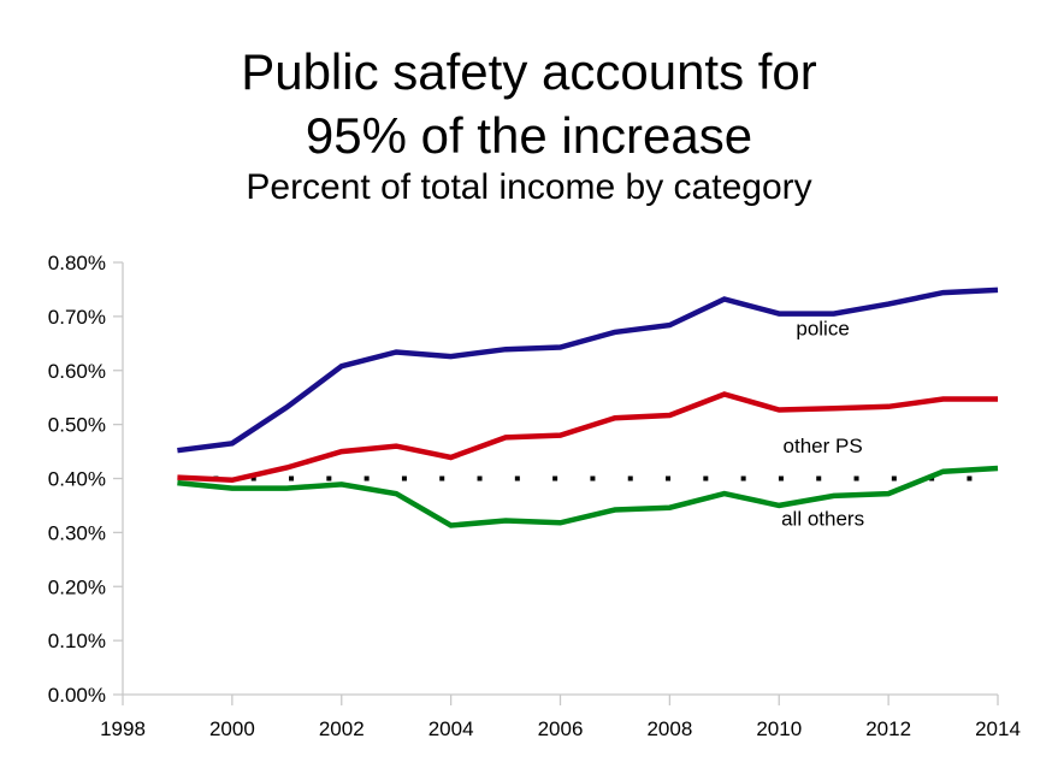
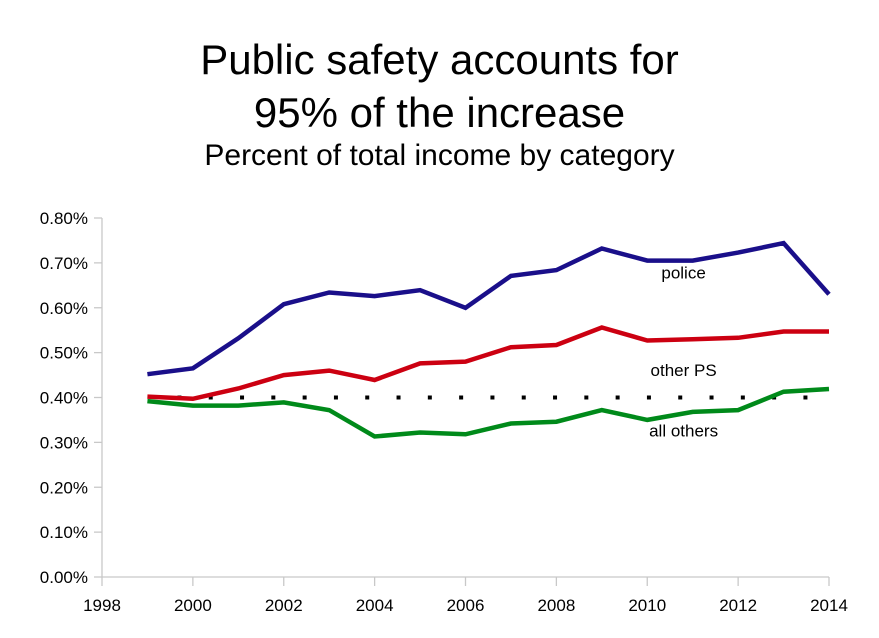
police/2006: 0.64% -> 0.60%
police/2014: 0.75% -> 0.63%
